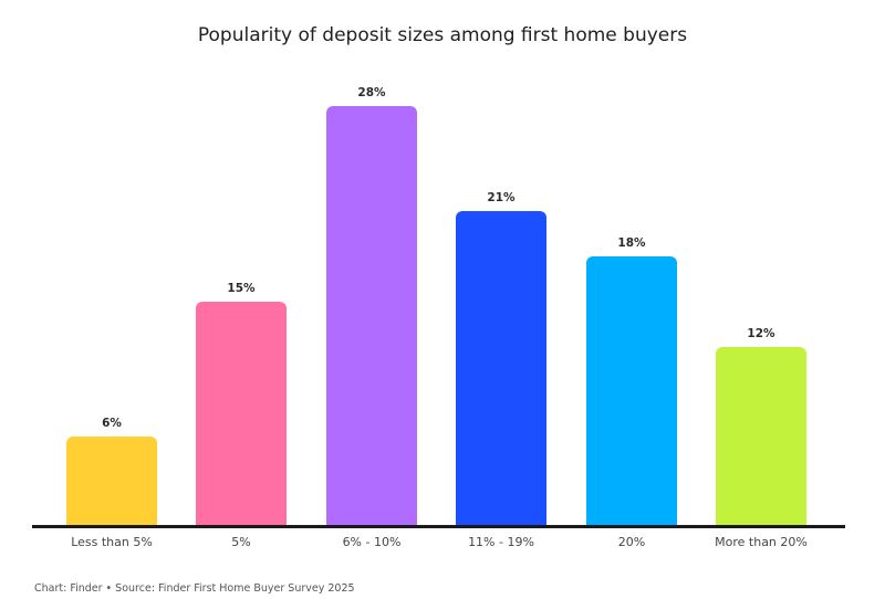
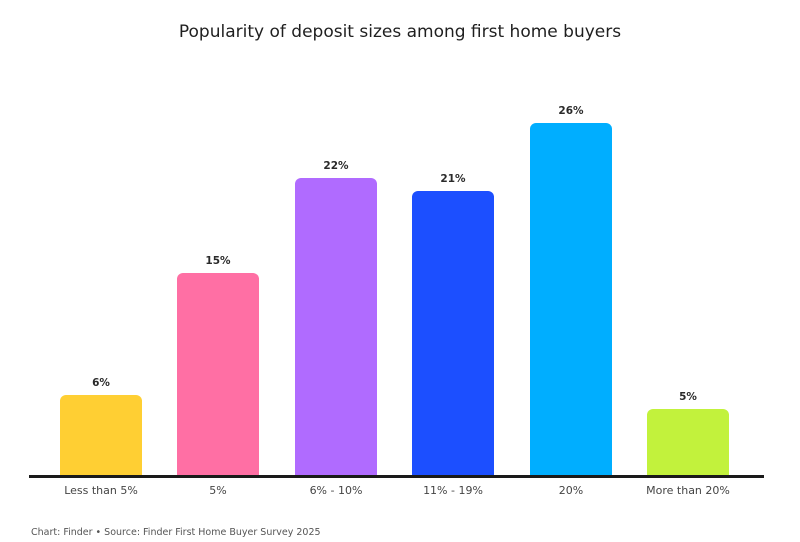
6% - 10%: 28% -> 22%
20%: 18% -> 26%
More than 20%: 12% -> 5%
